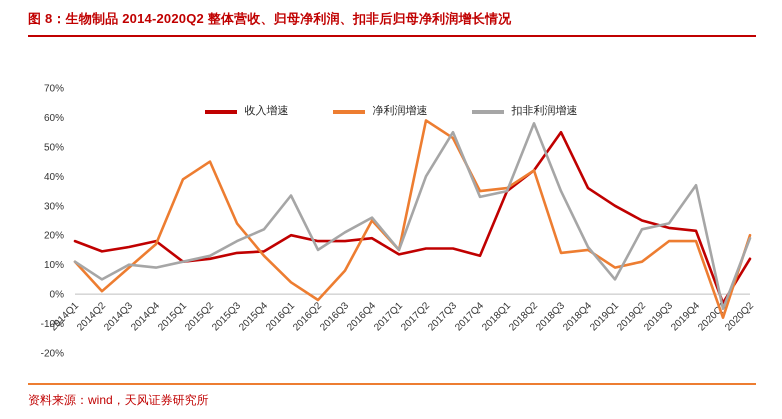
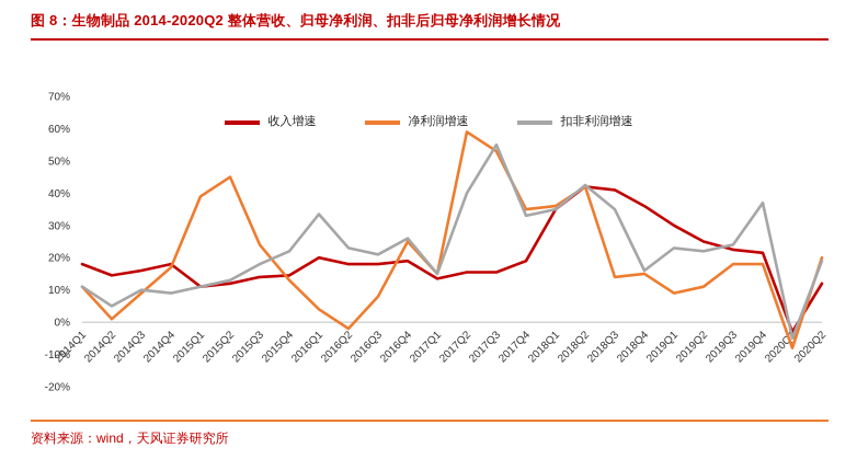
扣非利润增速/2016Q2: 15% -> 23%
收入增速/2017Q4: 13% -> 19%
扣非利润增速/2018Q2: 58% -> 42%
收入增速/2018Q3: 55% -> 41%
扣非利润增速/2019Q1: 5% -> 23%
